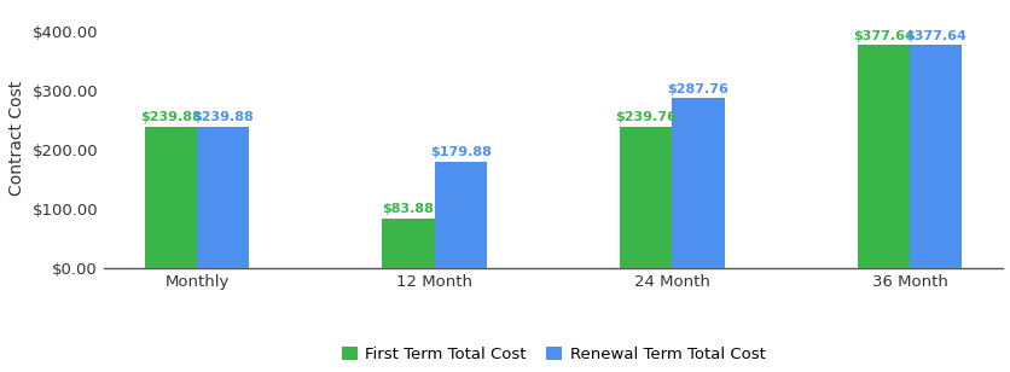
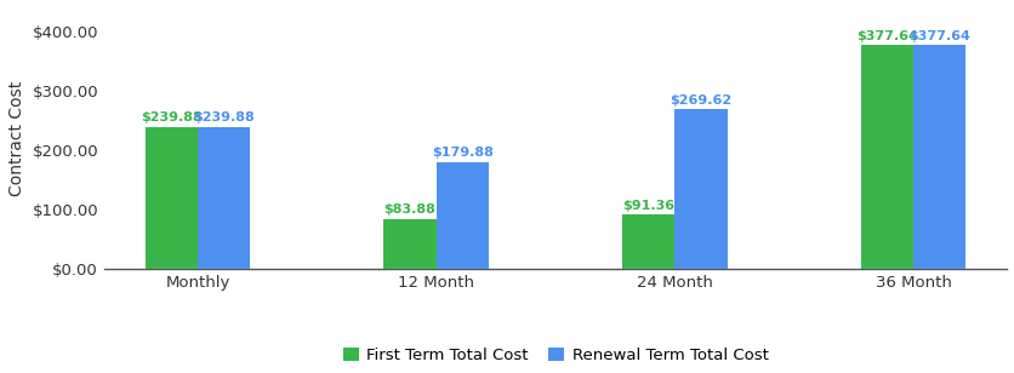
First Term Total Cost/24 Month: $239.76 -> $91.36
Renewal Term Total Cost/24 Month: $287.76 -> $269.62
